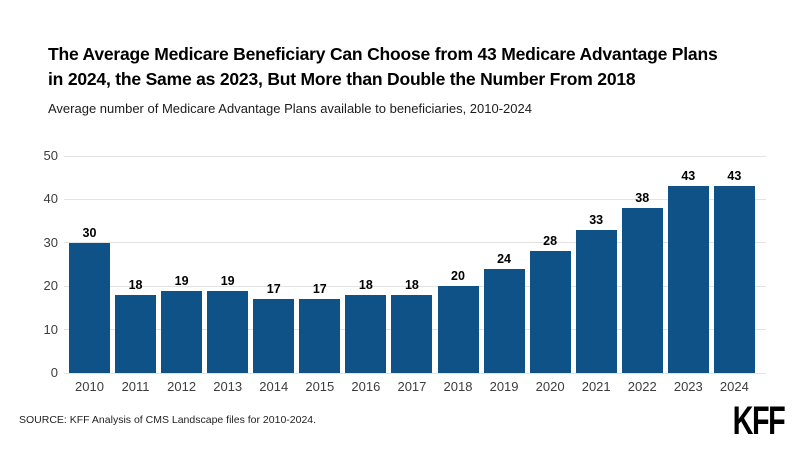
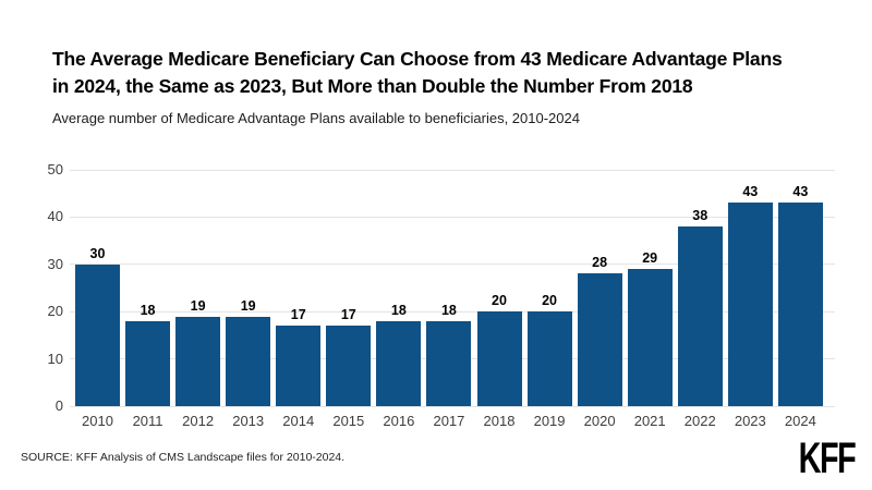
2019: 24 -> 20
2021: 33 -> 29
